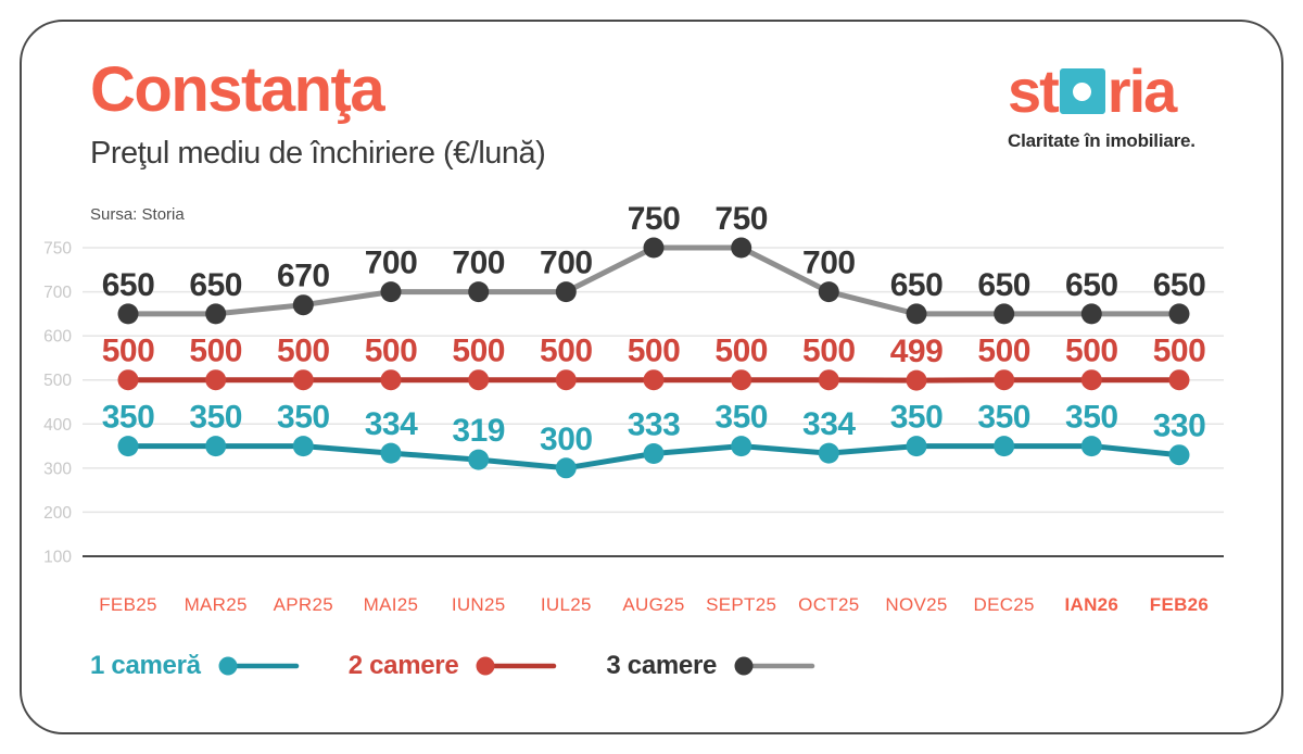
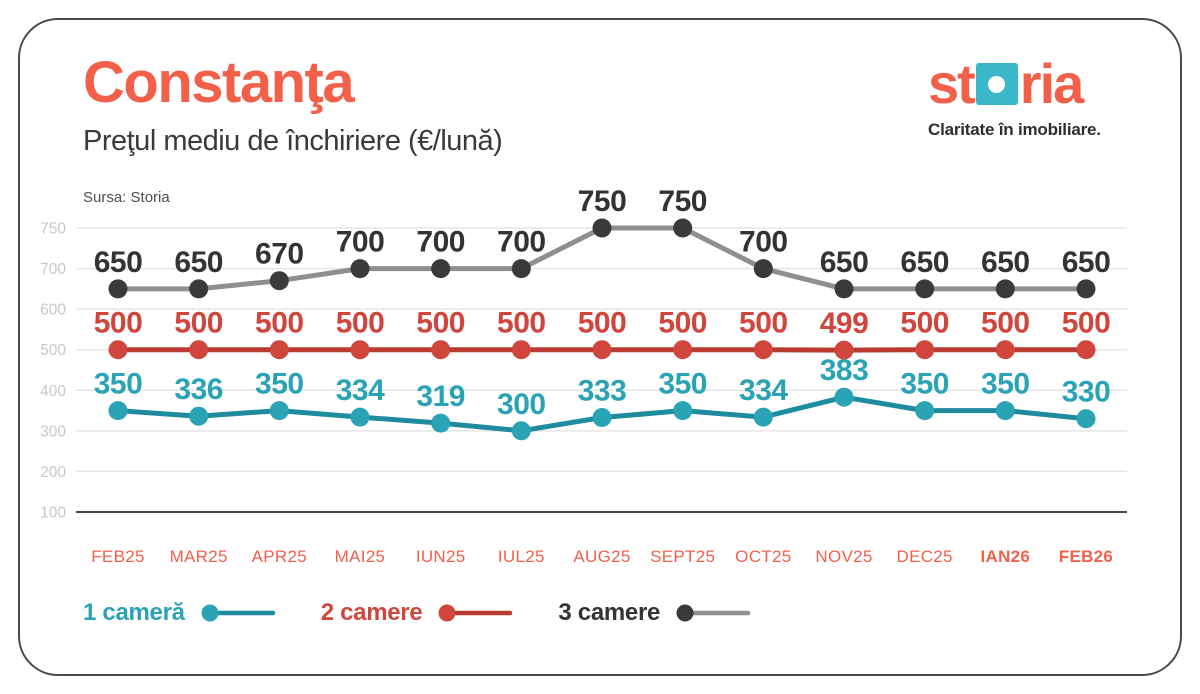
1 cameră/MAR25: 350 -> 336
1 cameră/NOV25: 350 -> 383
